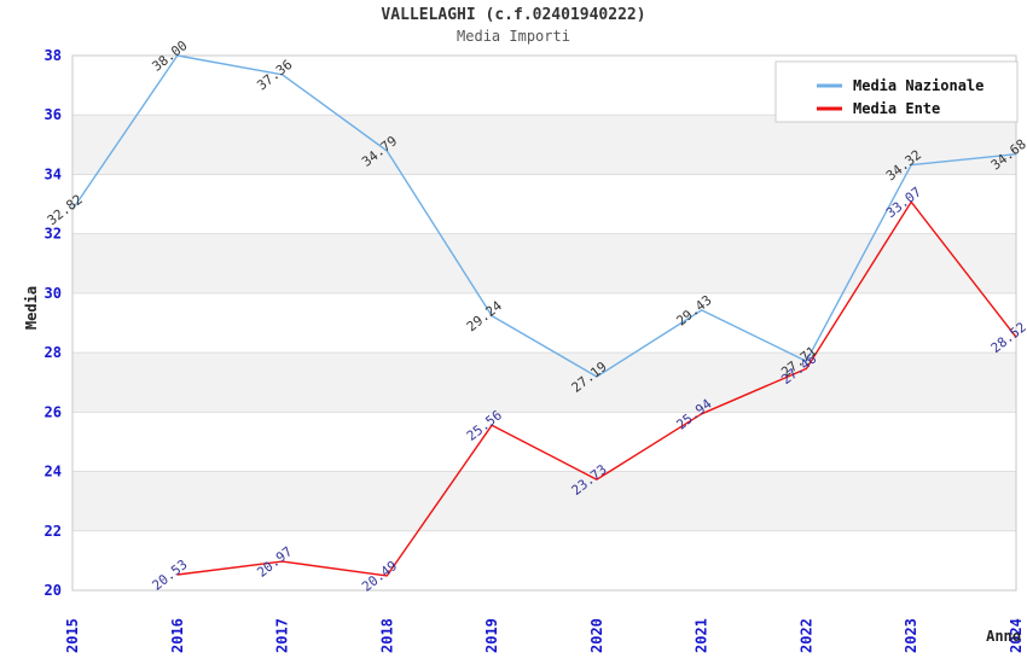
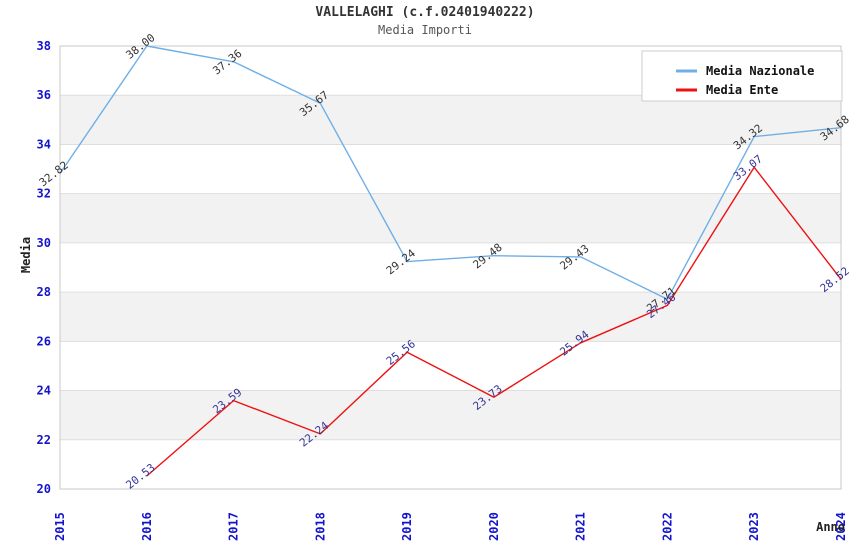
Media Ente/2017: 20.97 -> 23.59
Media Nazionale/2018: 34.79 -> 35.67
Media Ente/2018: 20.49 -> 22.24
Media Nazionale/2020: 27.19 -> 29.48
